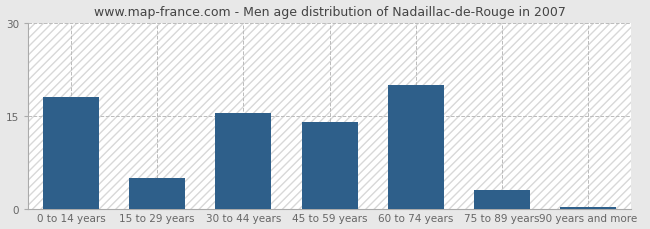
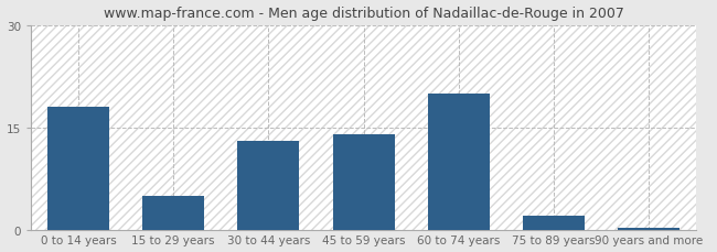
30 to 44 years: 15.5 -> 13.0
75 to 89 years: 3.0 -> 2.0
